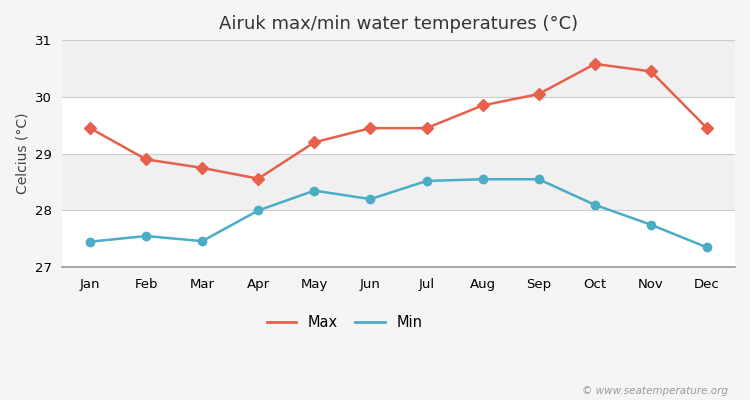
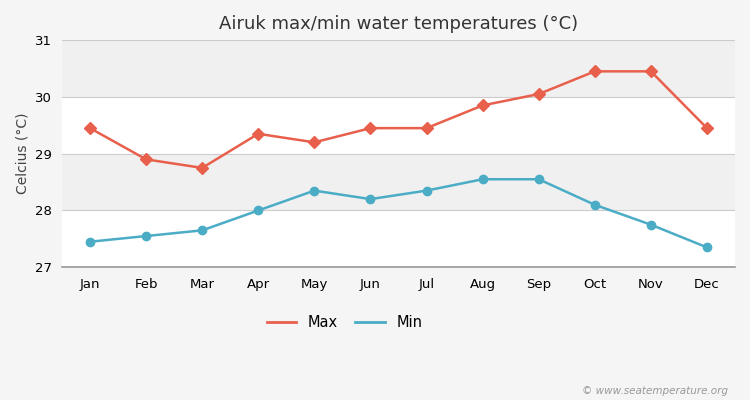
Min/Mar: 27.46 -> 27.65
Max/Apr: 28.56 -> 29.35
Min/Jul: 28.52 -> 28.35
Max/Oct: 30.58 -> 30.45
